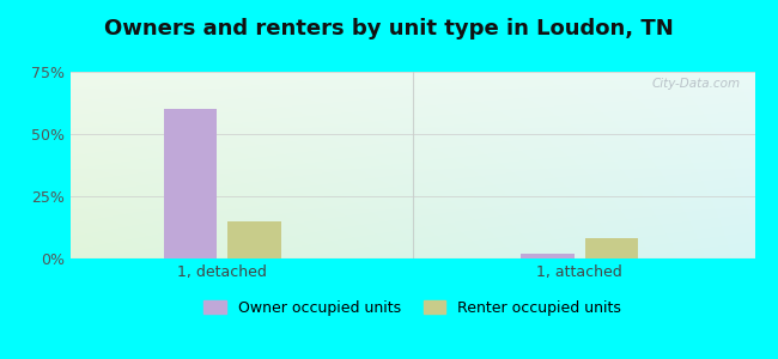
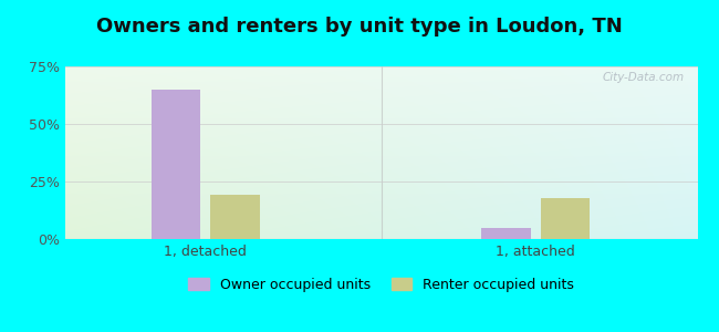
Owner occupied units/1, detached: 60% -> 65%
Renter occupied units/1, detached: 15% -> 19%
Owner occupied units/1, attached: 2% -> 5%
Renter occupied units/1, attached: 8% -> 18%
